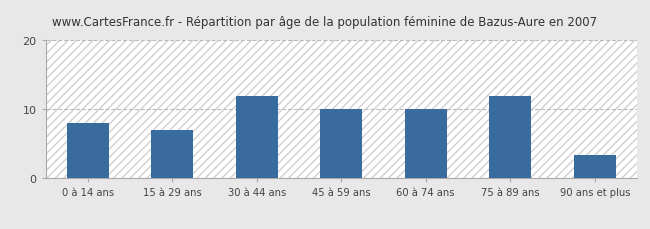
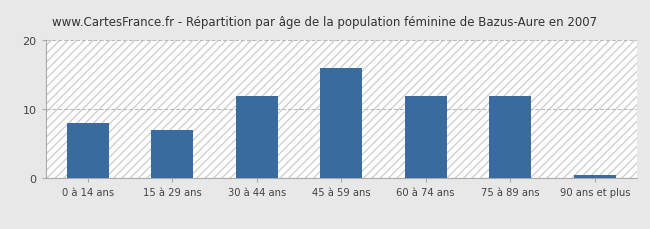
45 à 59 ans: 10.0 -> 16.0
60 à 74 ans: 10.0 -> 12.0
90 ans et plus: 3.4 -> 0.5
